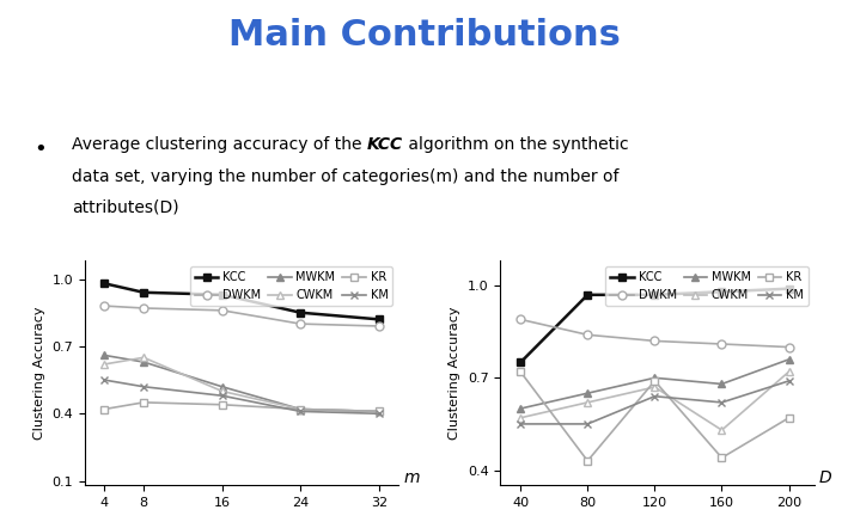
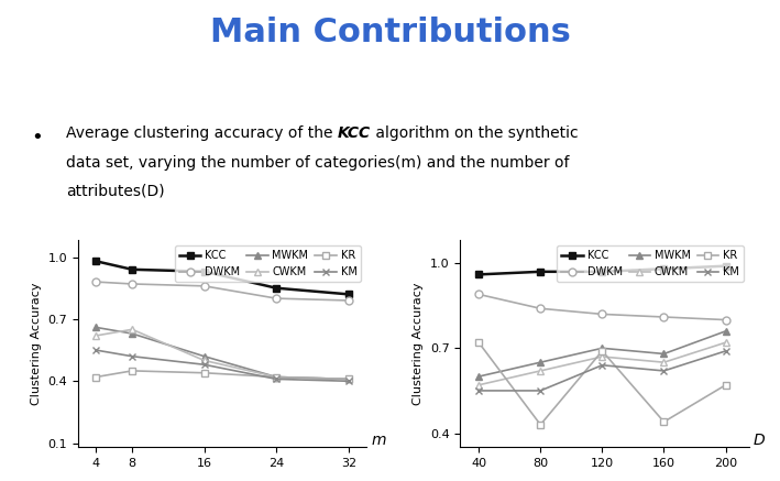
KCC/40: 0.75 -> 0.96
CWKM/160: 0.53 -> 0.65
